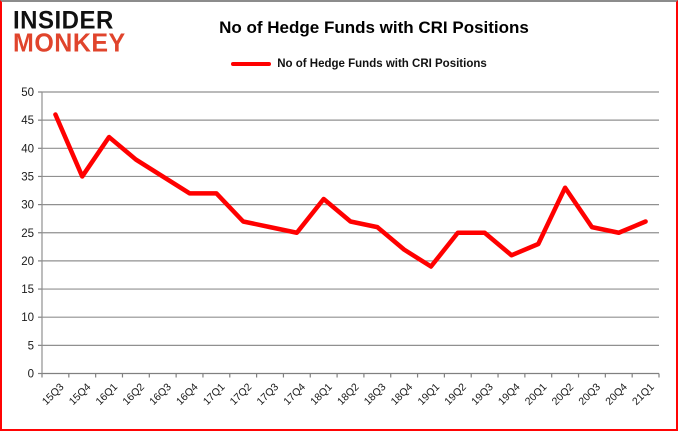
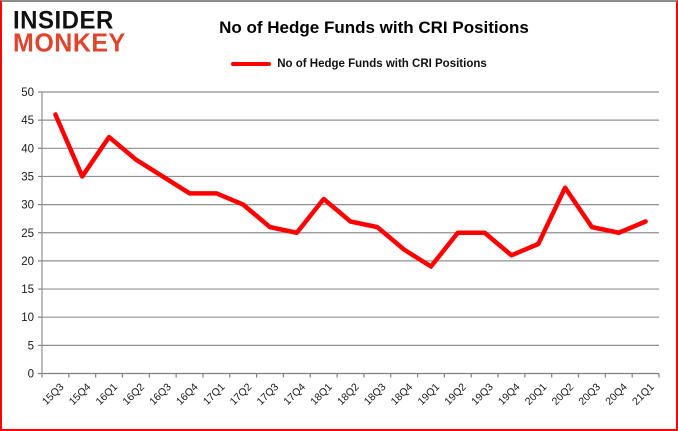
17Q2: 27 -> 30
